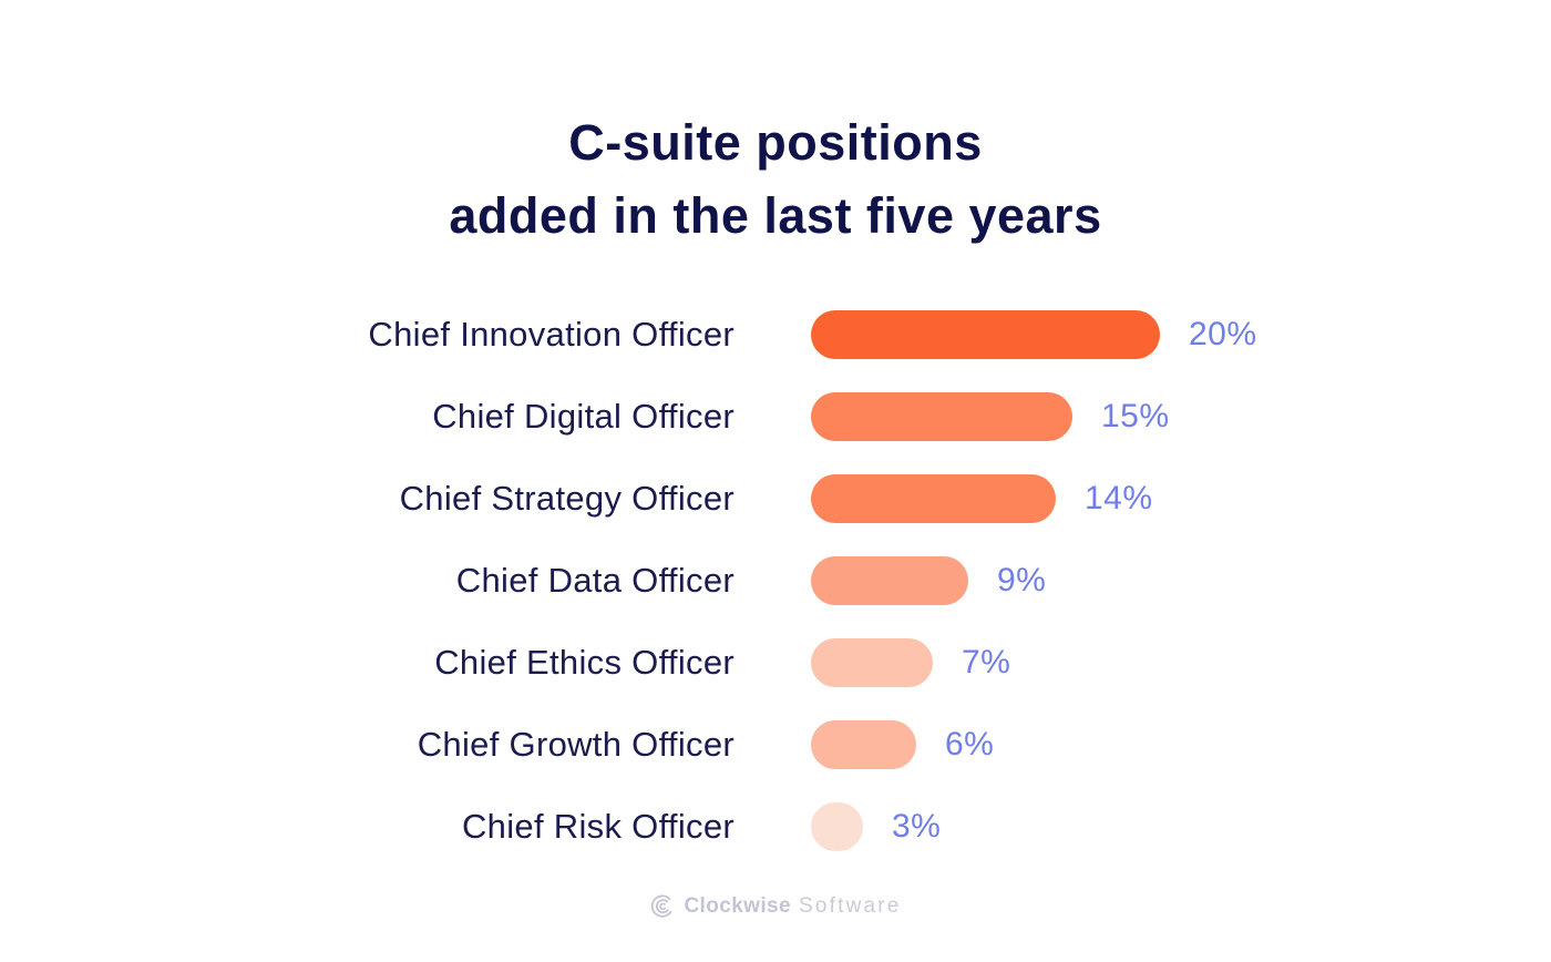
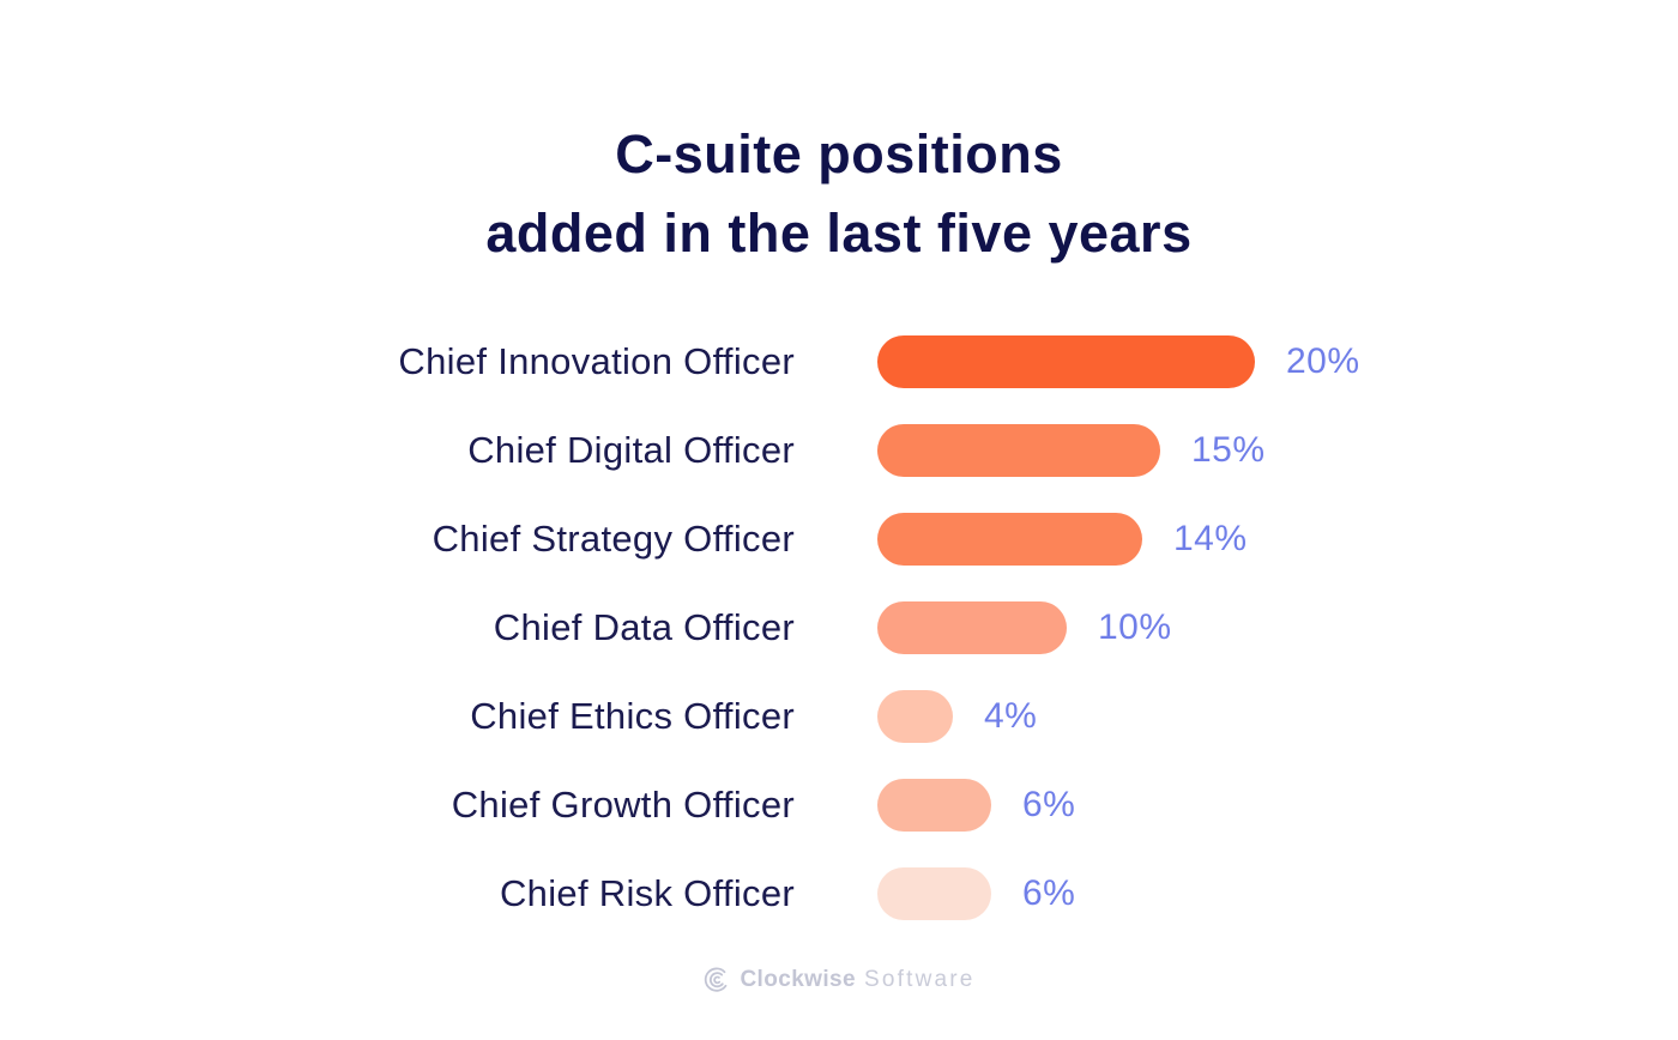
Chief Data Officer: 9% -> 10%
Chief Ethics Officer: 7% -> 4%
Chief Risk Officer: 3% -> 6%
